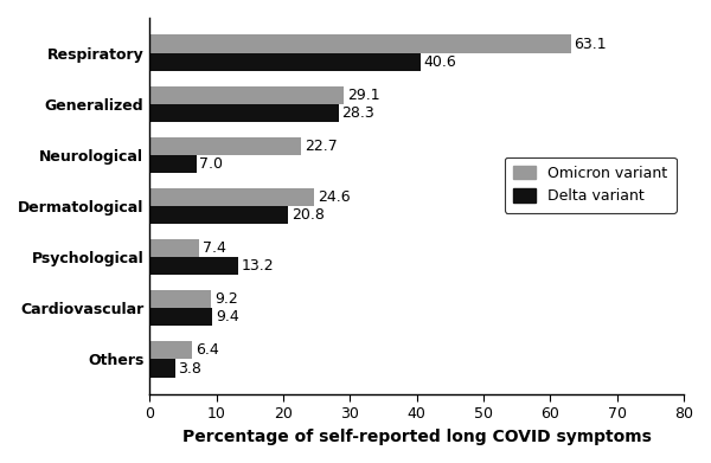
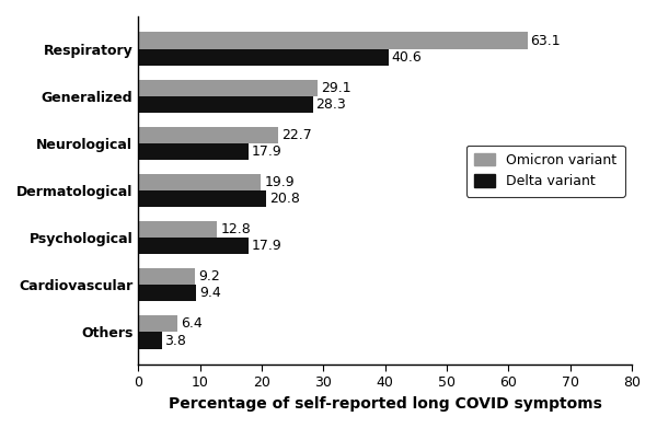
Delta variant/Neurological: 7.0 -> 17.9
Omicron variant/Dermatological: 24.6 -> 19.9
Omicron variant/Psychological: 7.4 -> 12.8
Delta variant/Psychological: 13.2 -> 17.9
